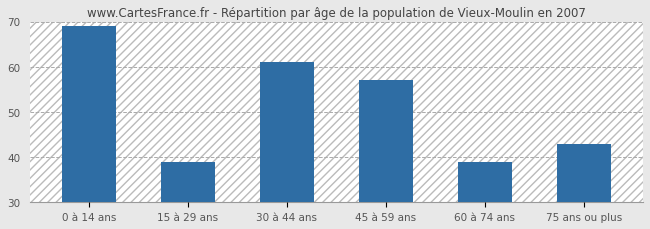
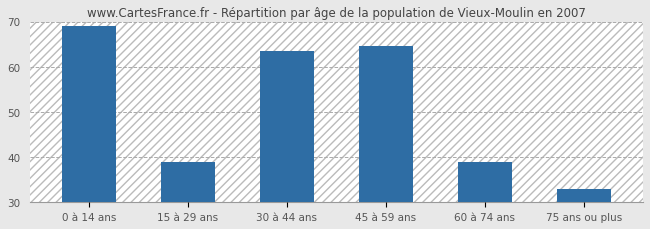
30 à 44 ans: 61.0 -> 63.5
45 à 59 ans: 57.0 -> 64.5
75 ans ou plus: 43.0 -> 33.0
